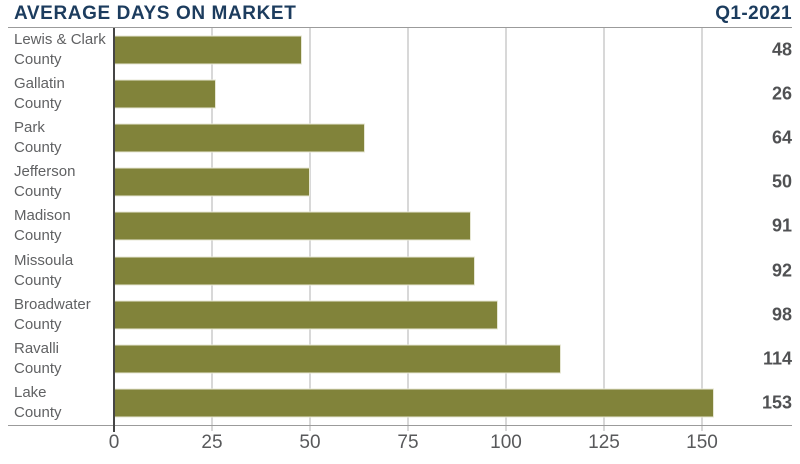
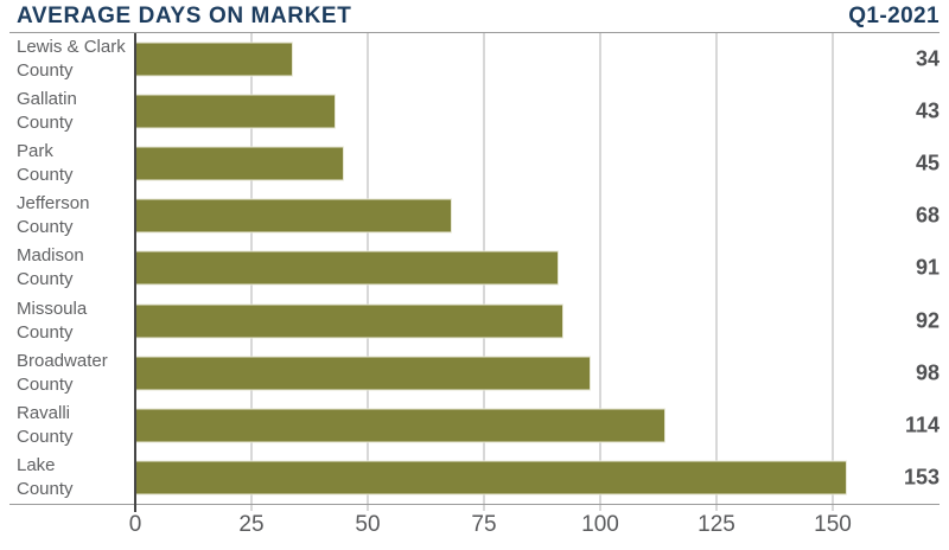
Lewis & Clark County: 48 -> 34
Gallatin County: 26 -> 43
Park County: 64 -> 45
Jefferson County: 50 -> 68
